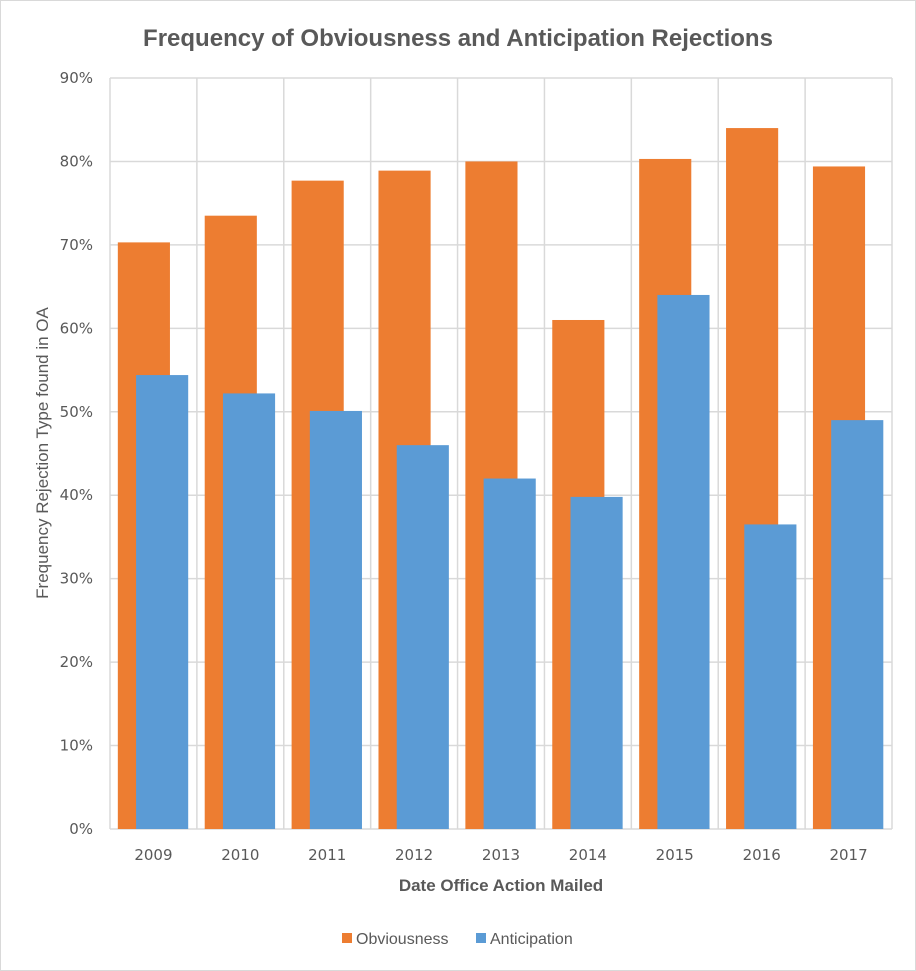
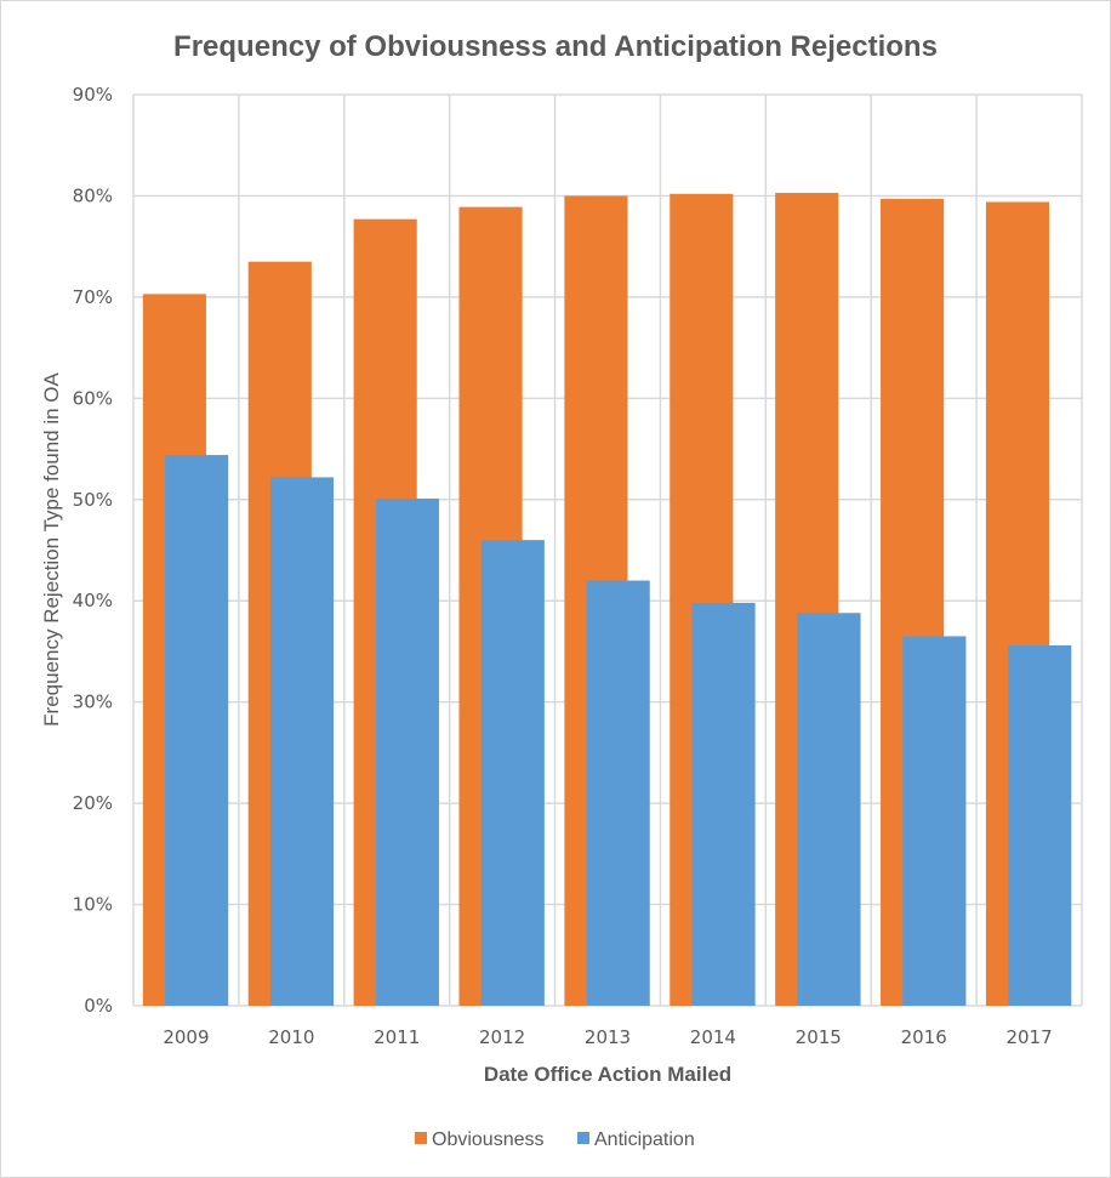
Obviousness/2014: 61% -> 80%
Anticipation/2015: 64% -> 39%
Obviousness/2016: 84% -> 80%
Anticipation/2017: 49% -> 36%
